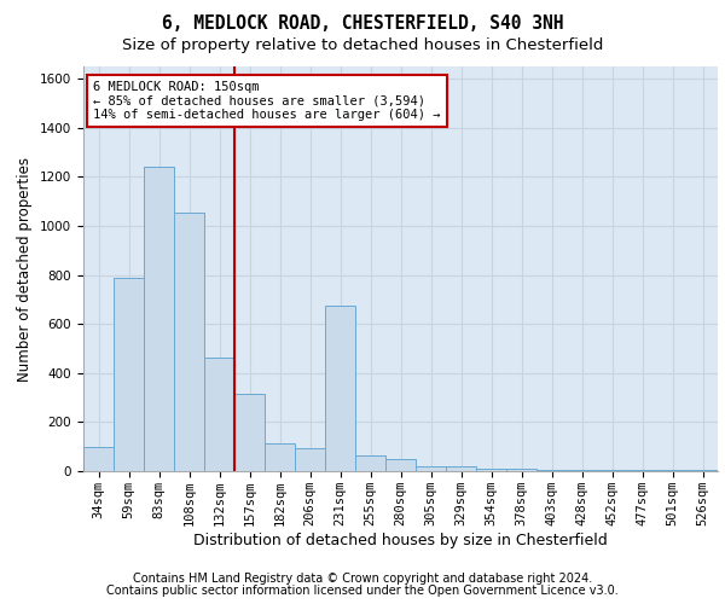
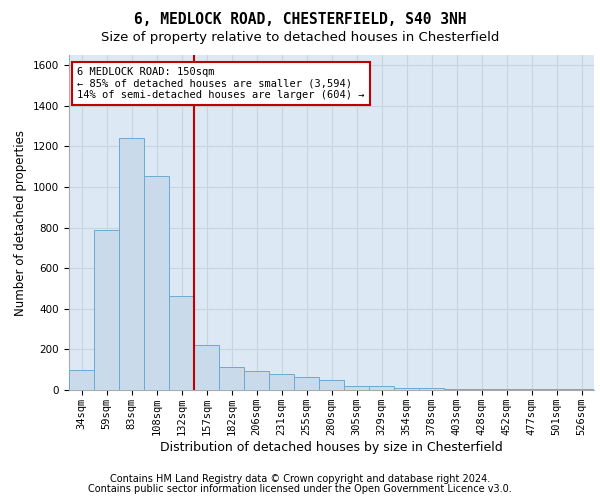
157sqm: 315 -> 220
231sqm: 675 -> 80
